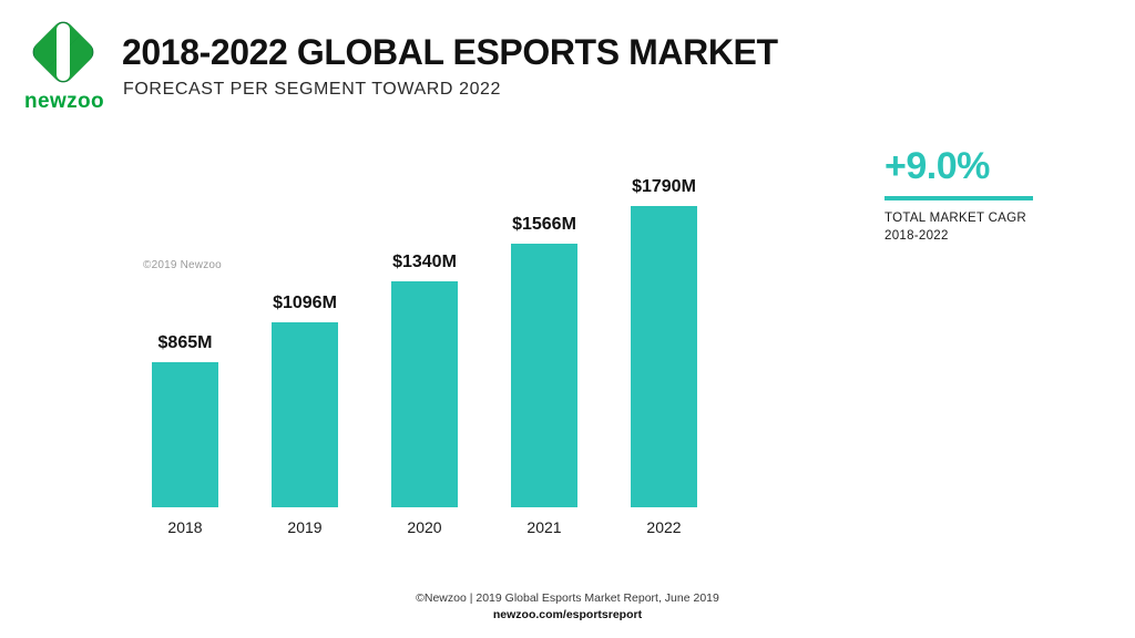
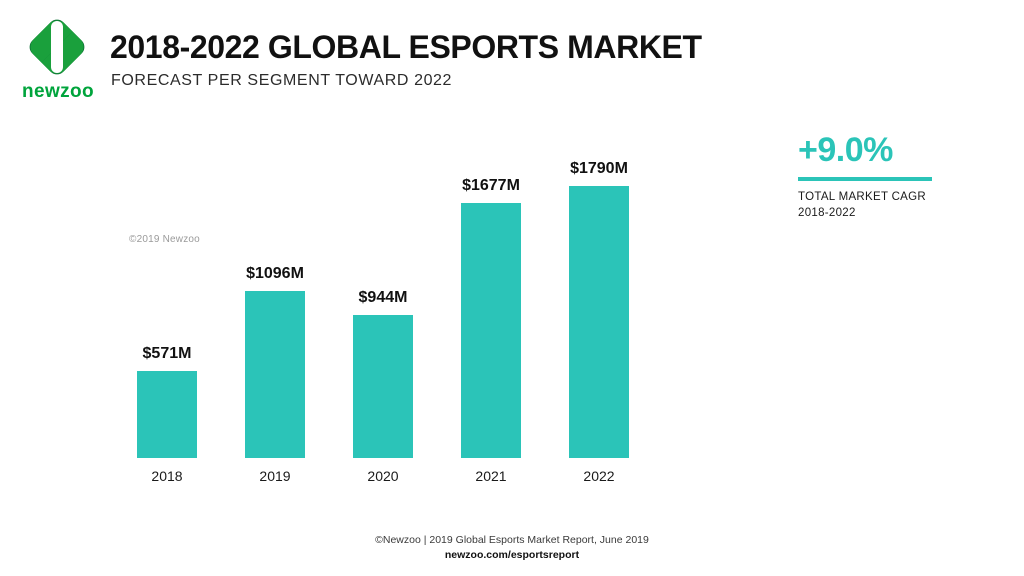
2018: $865M -> $571M
2020: $1340M -> $944M
2021: $1566M -> $1677M
